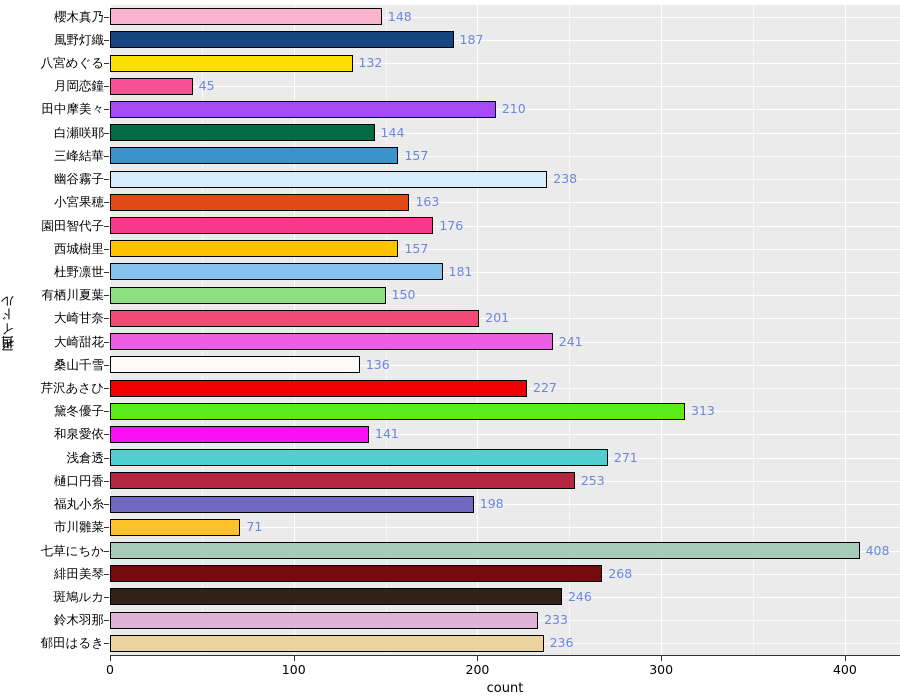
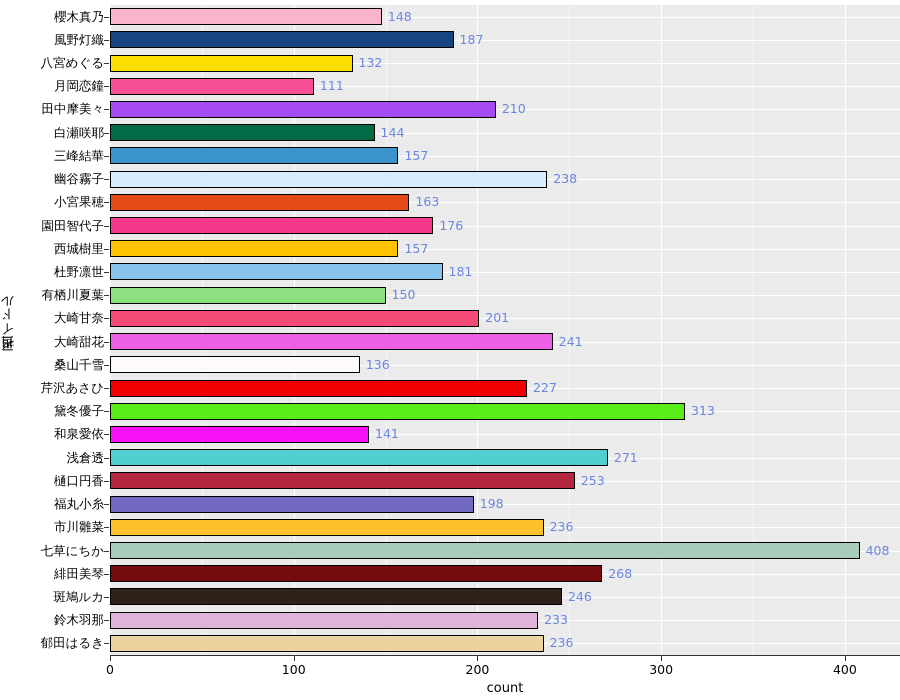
月岡恋鐘: 45 -> 111
市川雛菜: 71 -> 236
